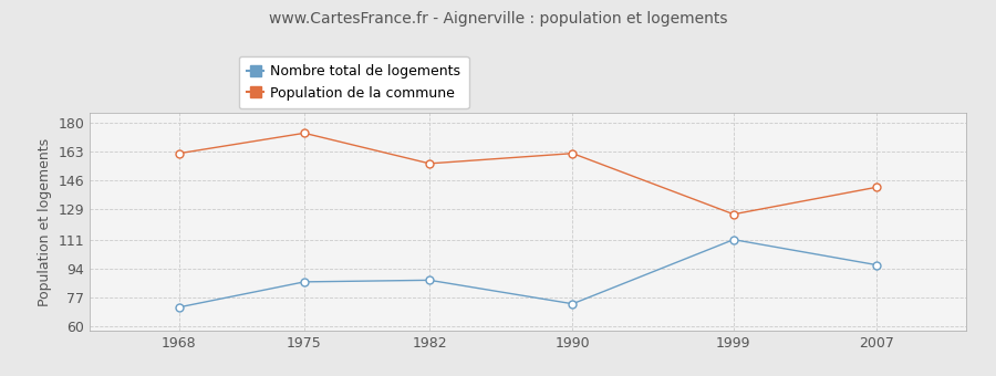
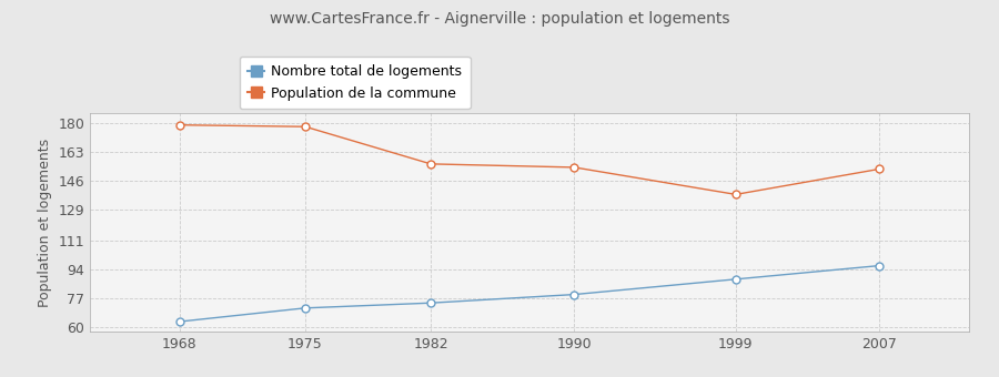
Nombre total de logements/1968: 71 -> 63
Population de la commune/1968: 162 -> 179
Nombre total de logements/1975: 86 -> 71
Population de la commune/1975: 174 -> 178
Nombre total de logements/1982: 87 -> 74
Nombre total de logements/1990: 73 -> 79
Population de la commune/1990: 162 -> 154
Nombre total de logements/1999: 111 -> 88
Population de la commune/1999: 126 -> 138
Population de la commune/2007: 142 -> 153
